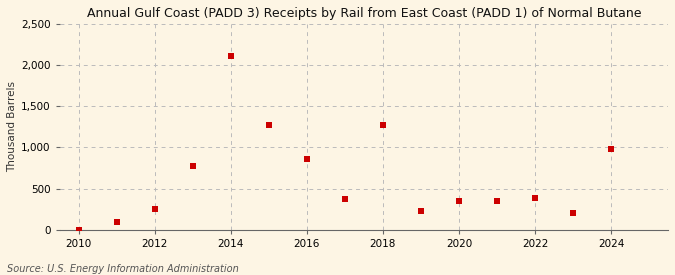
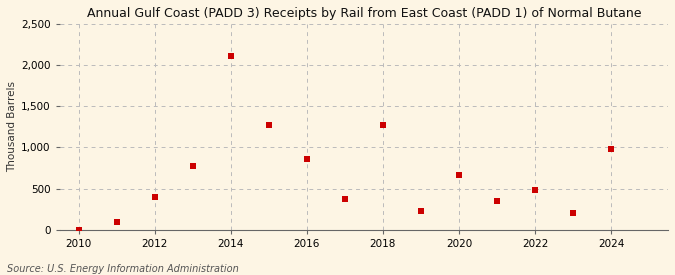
2012: 250 -> 400
2020: 350 -> 660
2022: 390 -> 480
